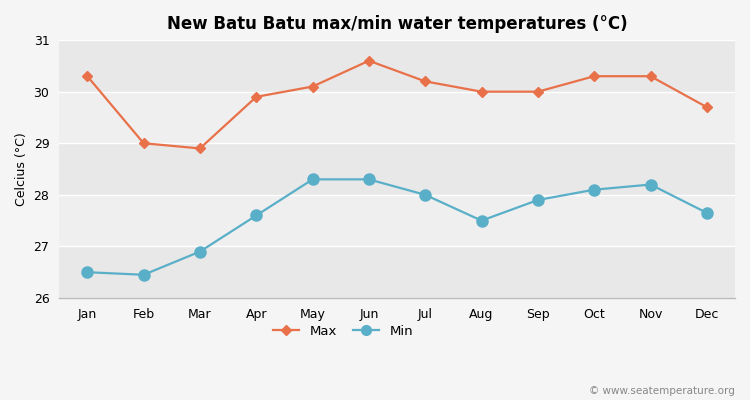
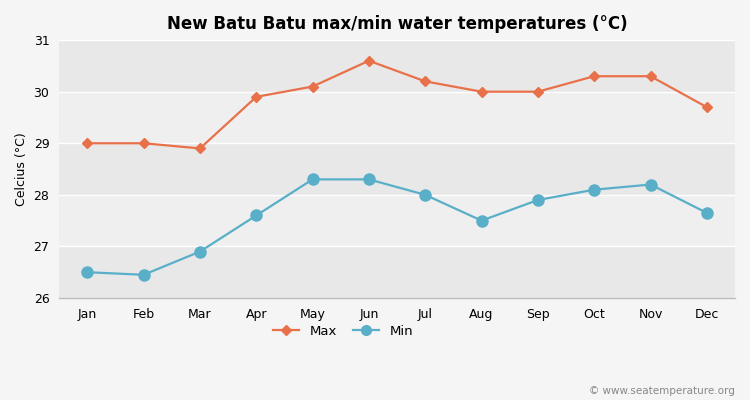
Max/Jan: 30.3 -> 29.0
